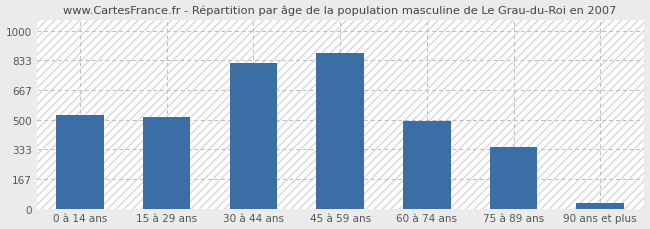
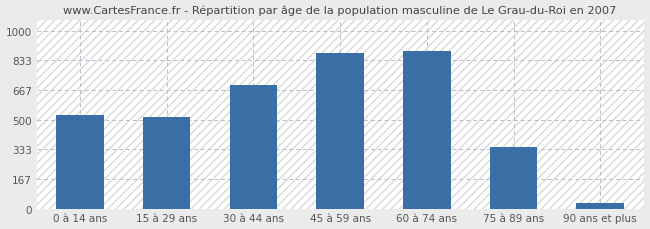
30 à 44 ans: 820 -> 690
60 à 74 ans: 490 -> 890
